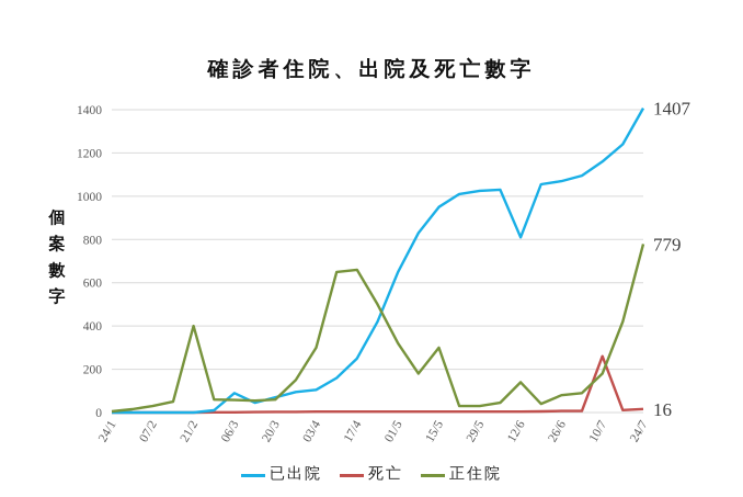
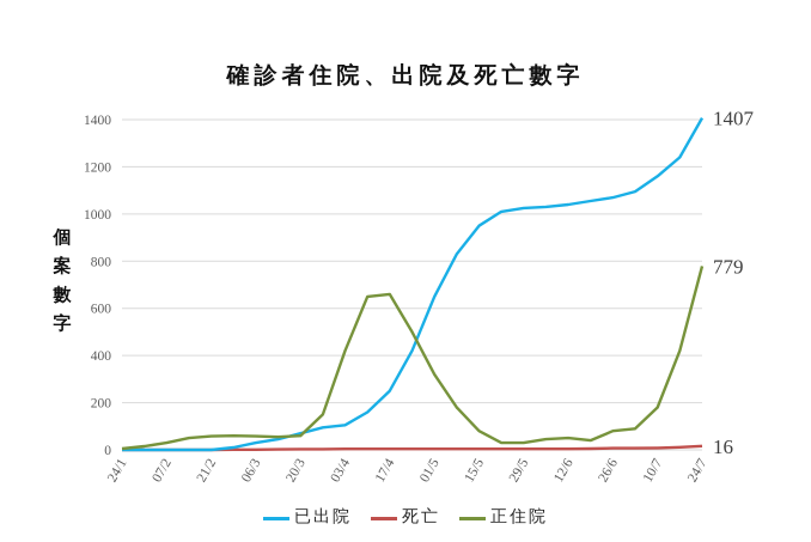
正住院/21/2: 400 -> 60
已出院/06/3: 90 -> 30
正住院/03/4: 300 -> 420
正住院/15/5: 300 -> 80
已出院/12/6: 810 -> 1040
正住院/12/6: 140 -> 50
死亡/10/7: 260 -> 10
